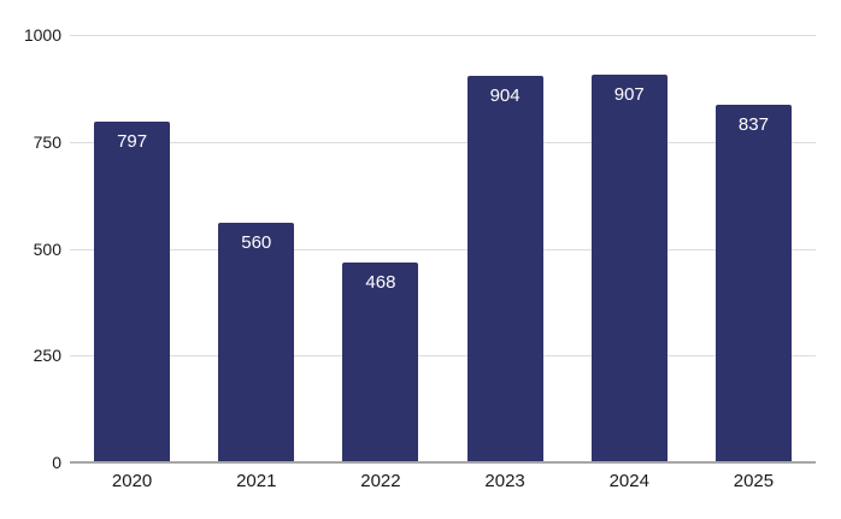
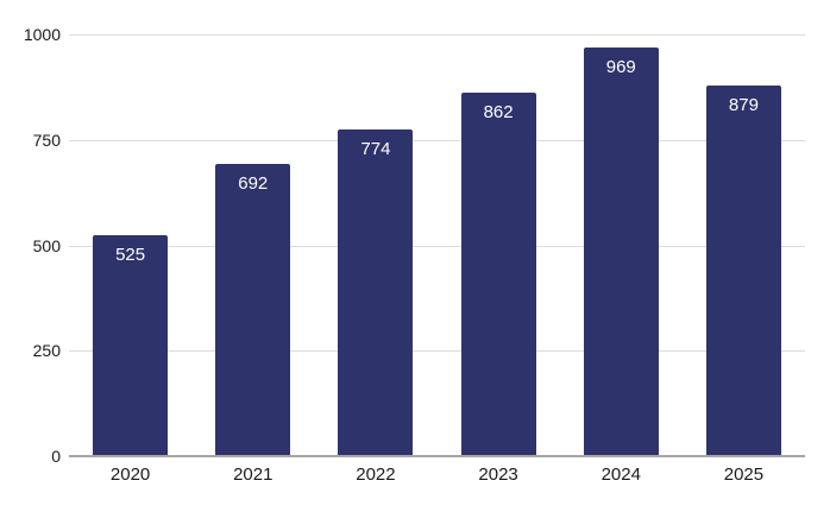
2020: 797 -> 525
2021: 560 -> 692
2022: 468 -> 774
2023: 904 -> 862
2024: 907 -> 969
2025: 837 -> 879
